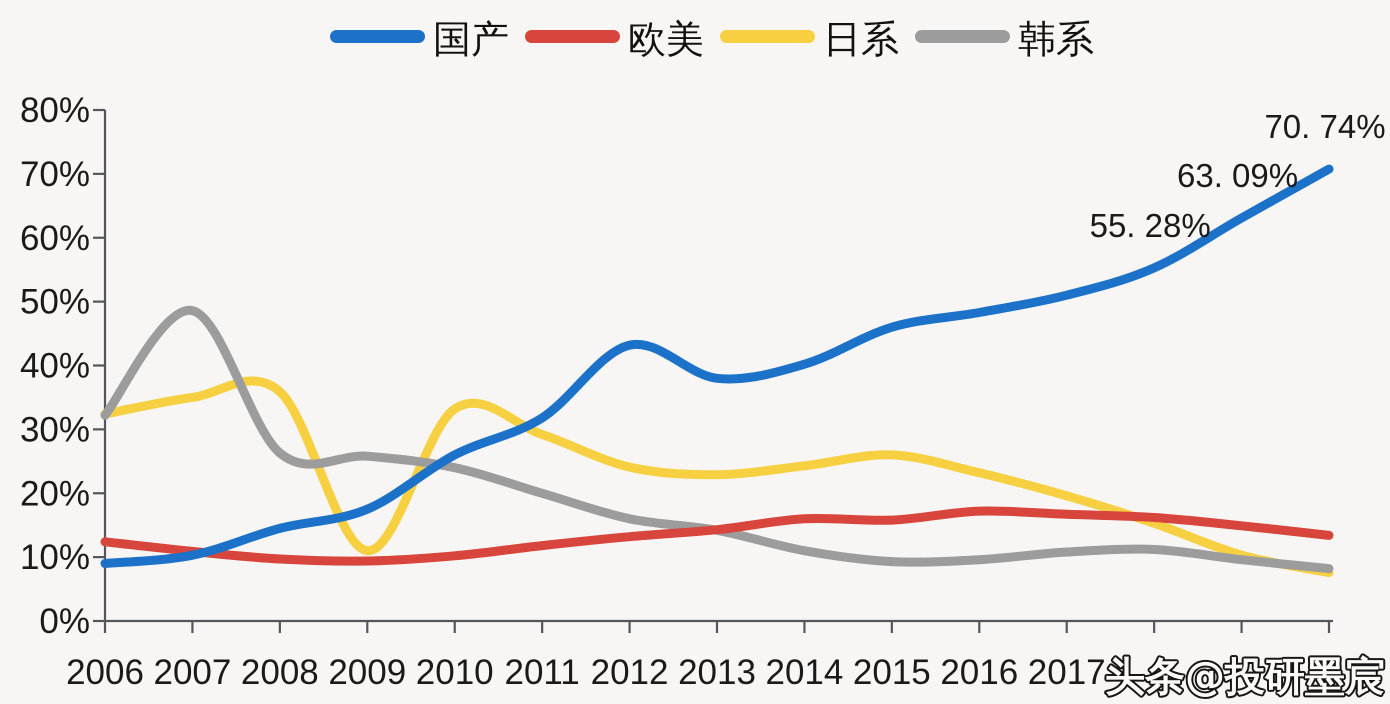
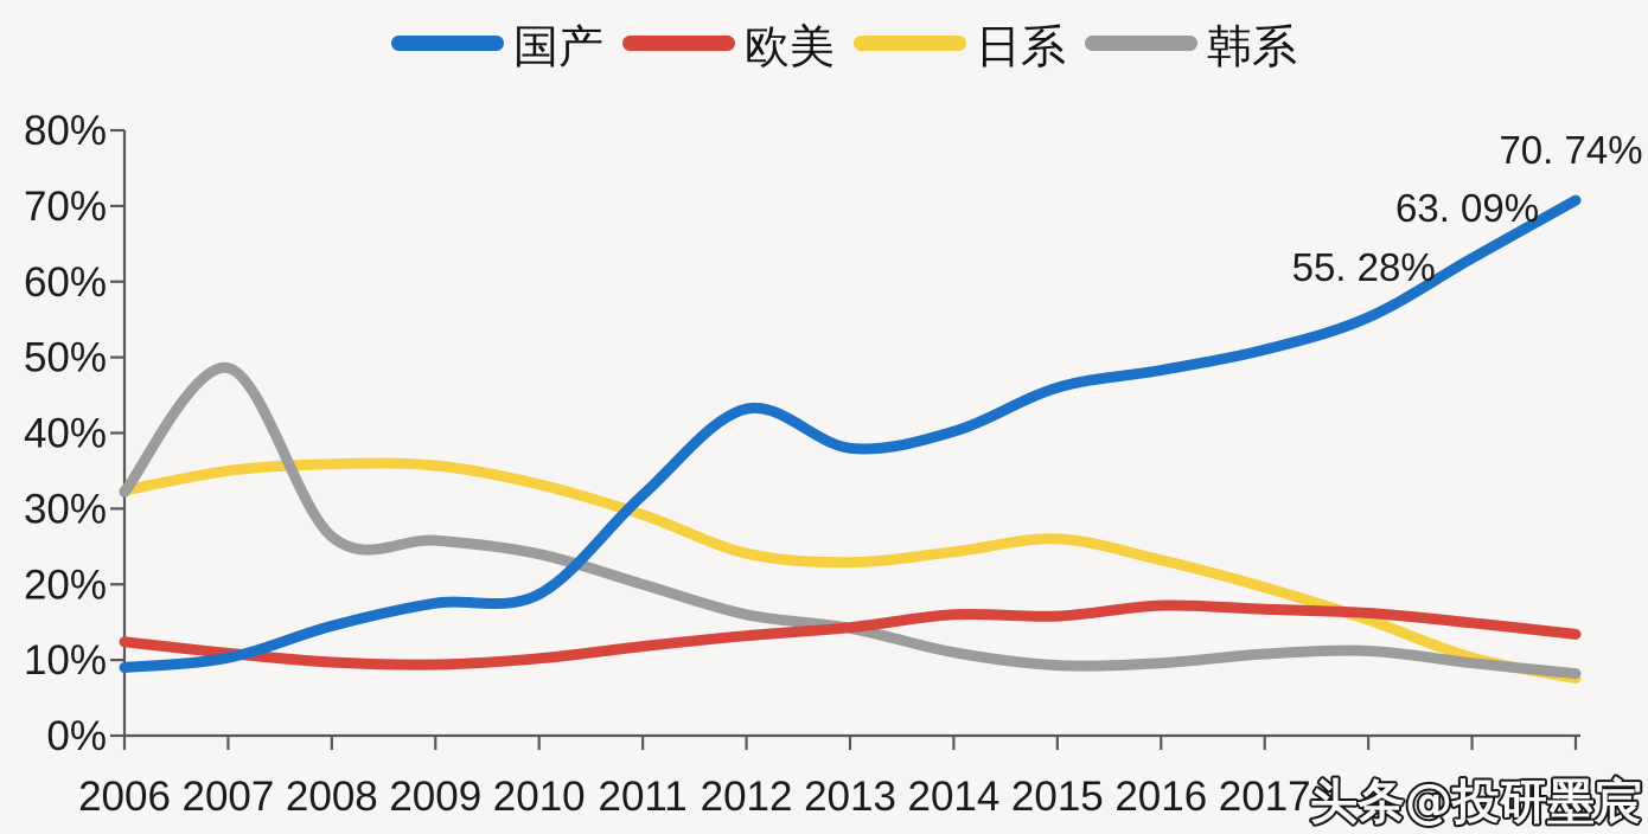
日系/2009: 11% -> 36%
国产/2010: 26% -> 19%
